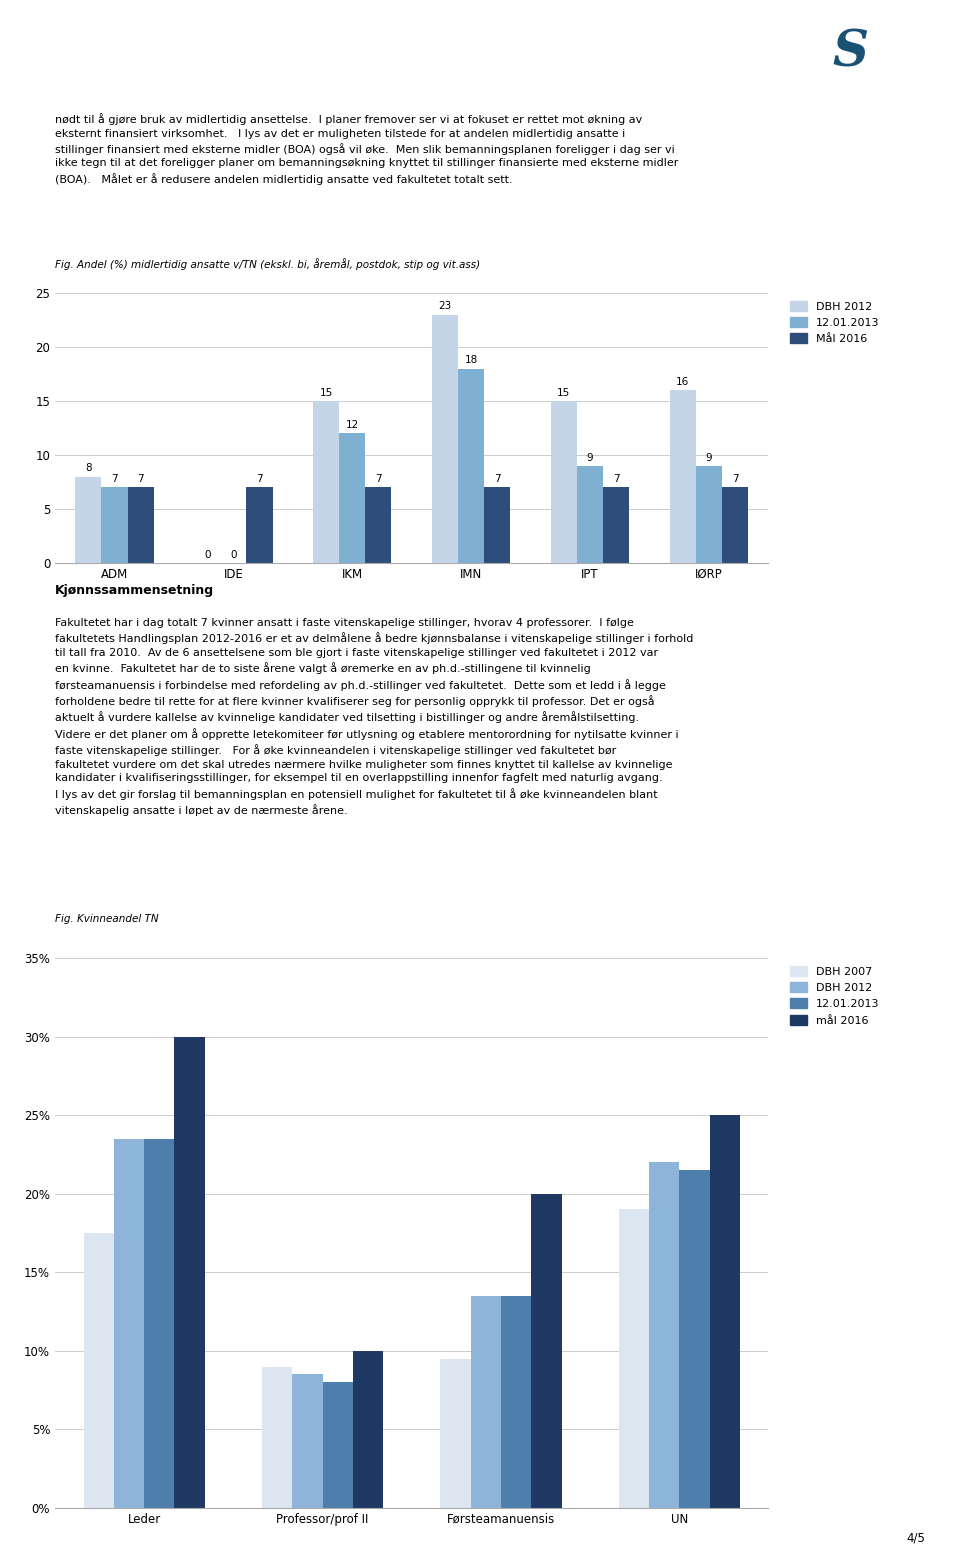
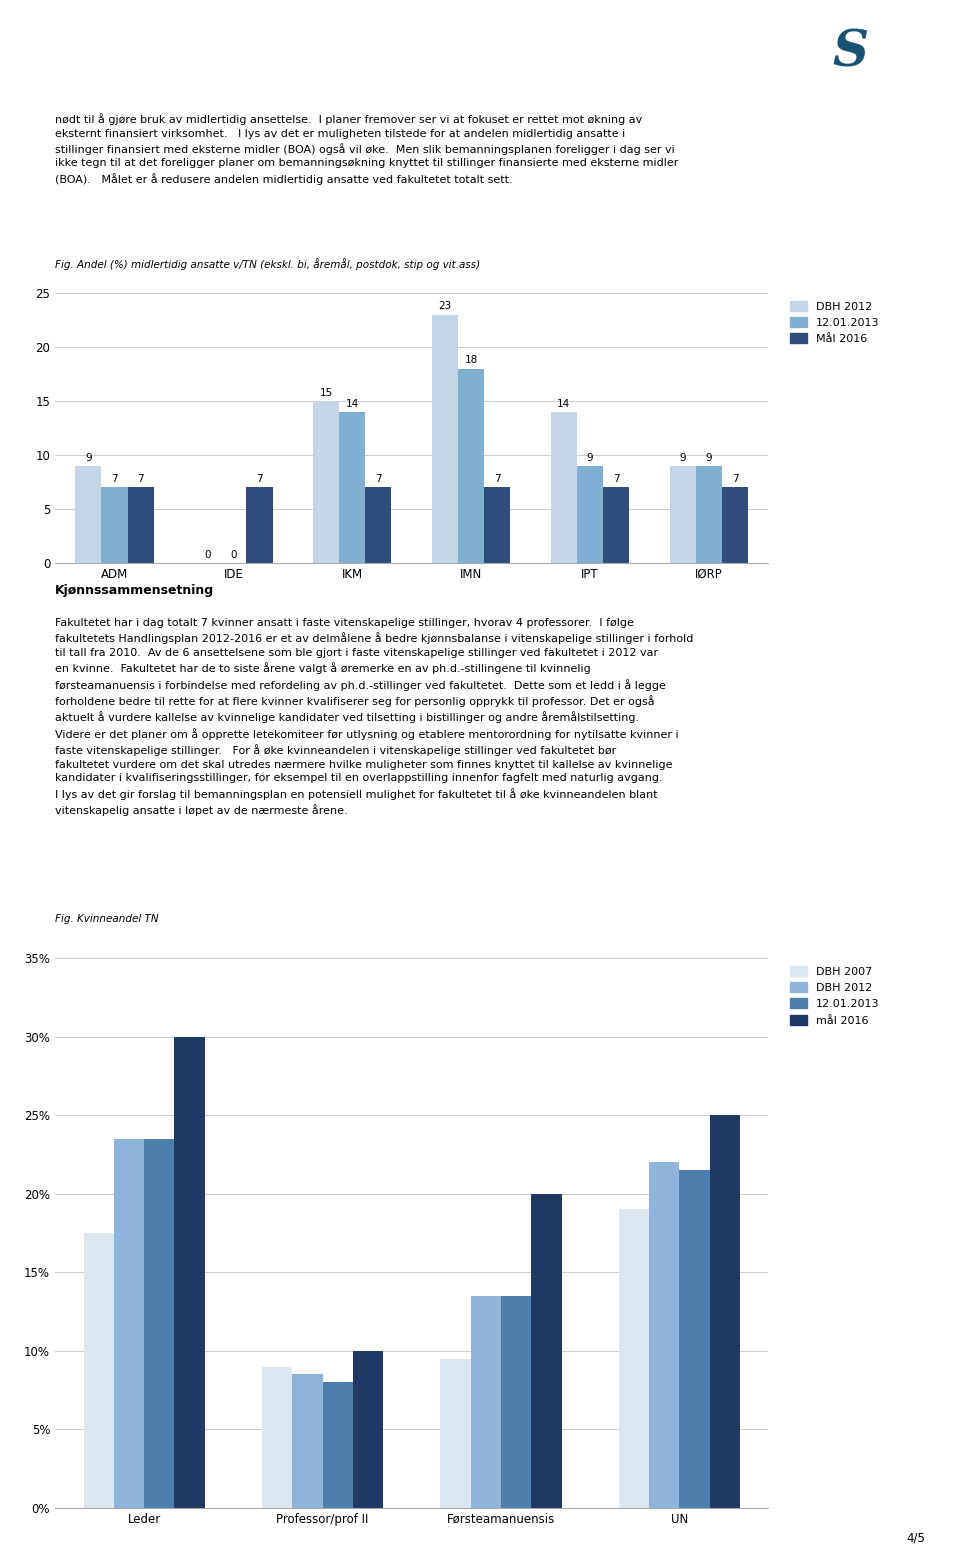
DBH 2012/ADM: 8 -> 9
12.01.2013/IKM: 12 -> 14
DBH 2012/IPT: 15 -> 14
DBH 2012/IØRP: 16 -> 9
